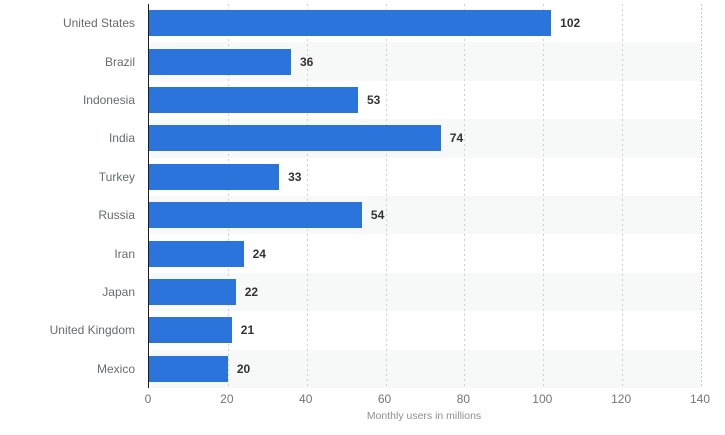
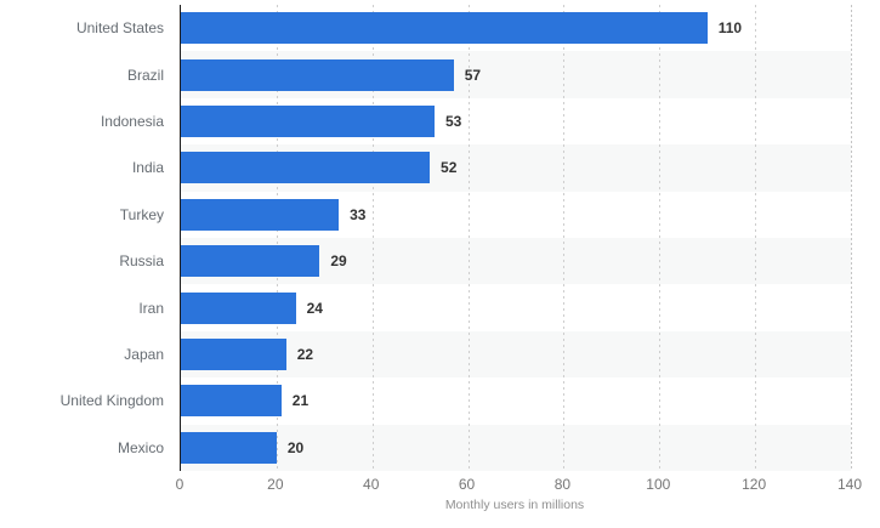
United States: 102 -> 110
Brazil: 36 -> 57
India: 74 -> 52
Russia: 54 -> 29
